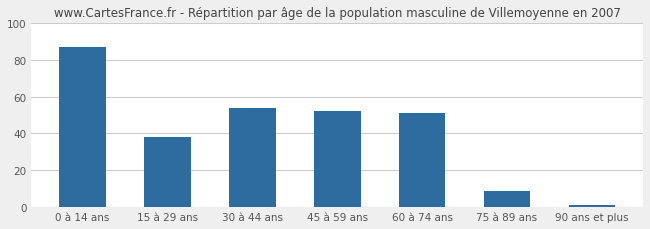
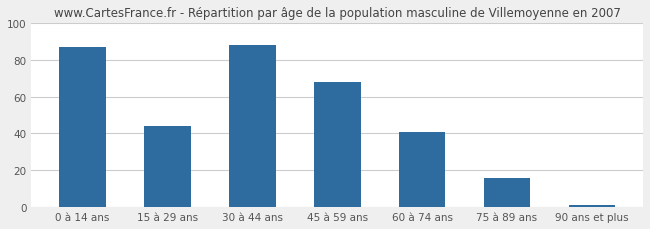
15 à 29 ans: 38 -> 44
30 à 44 ans: 54 -> 88
45 à 59 ans: 52 -> 68
60 à 74 ans: 51 -> 41
75 à 89 ans: 9 -> 16
